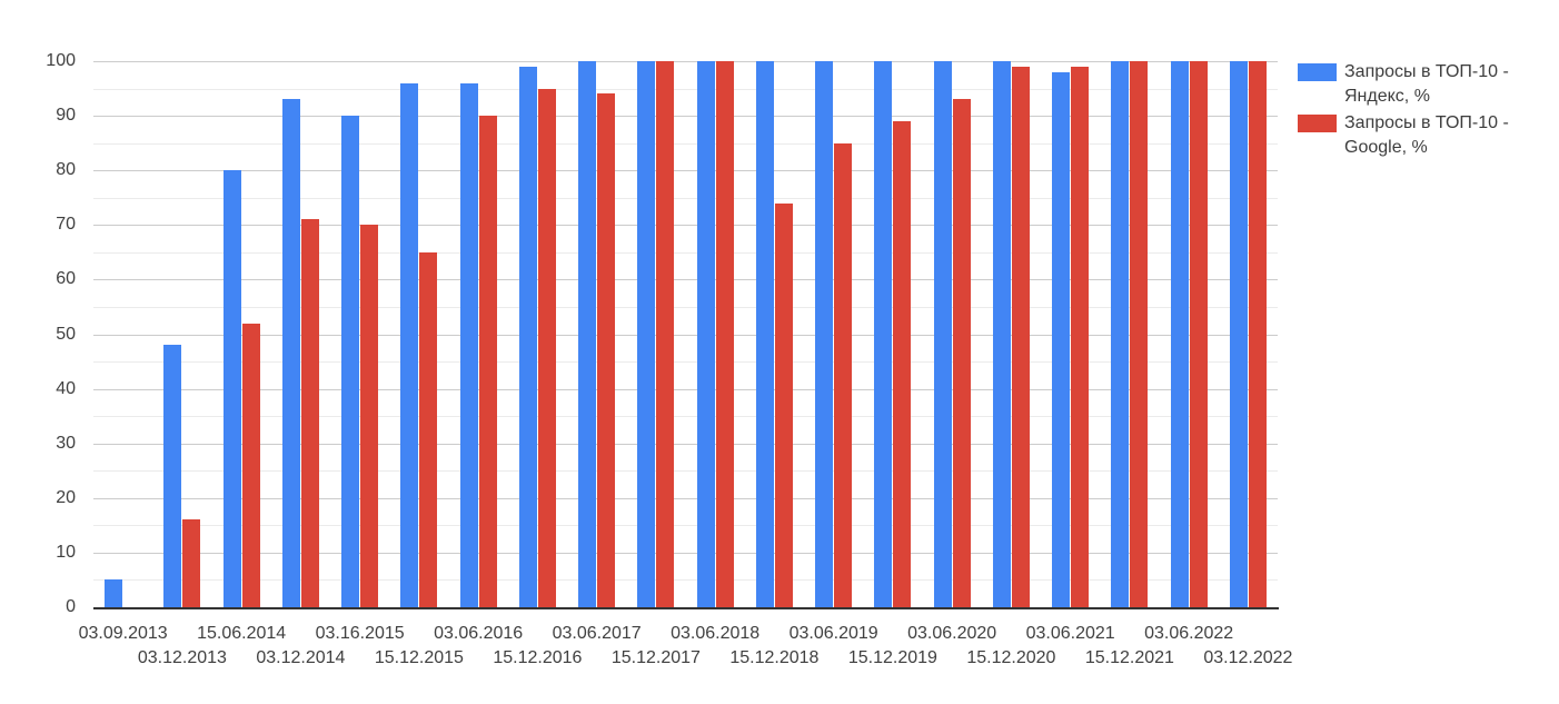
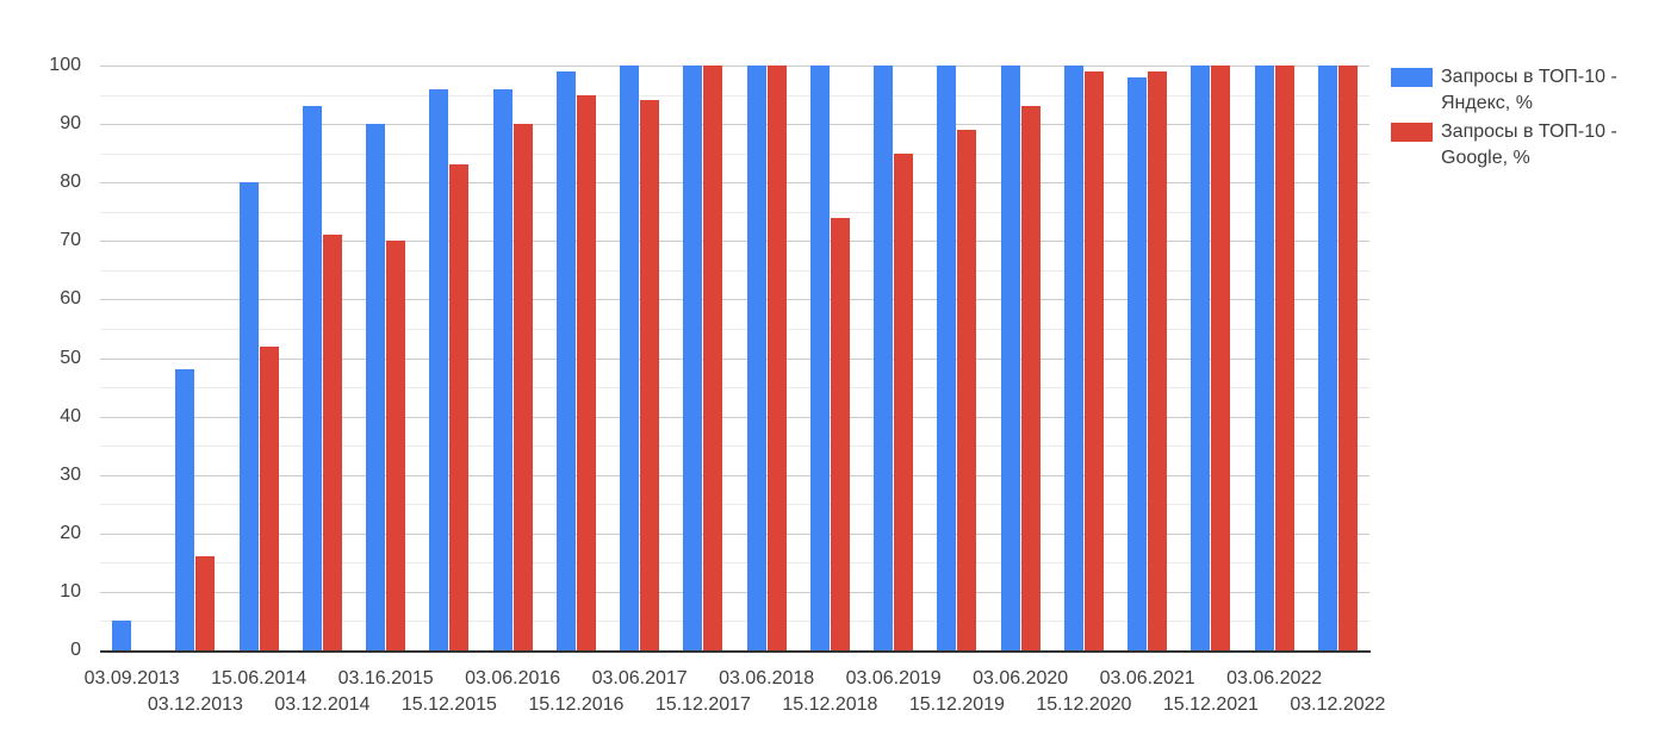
Запросы в ТОП-10 - Google, %/15.12.2015: 65 -> 83
